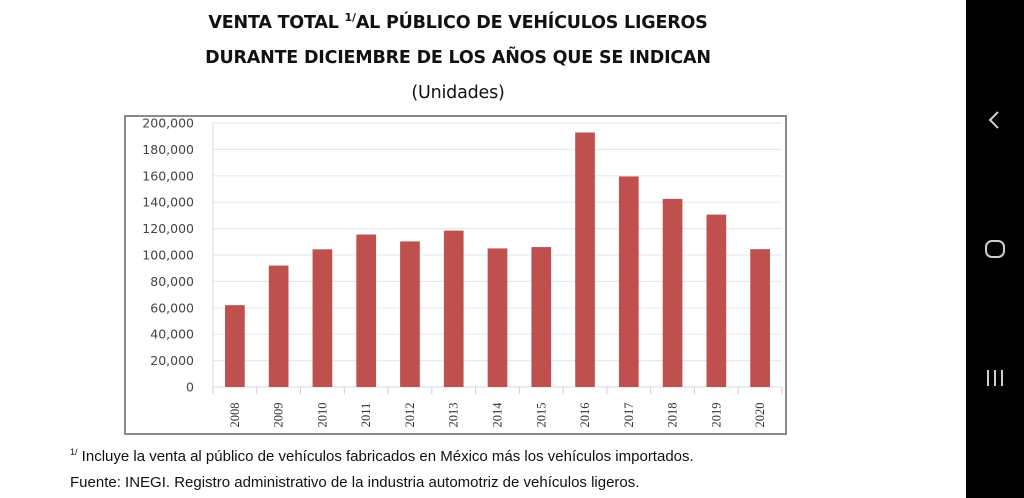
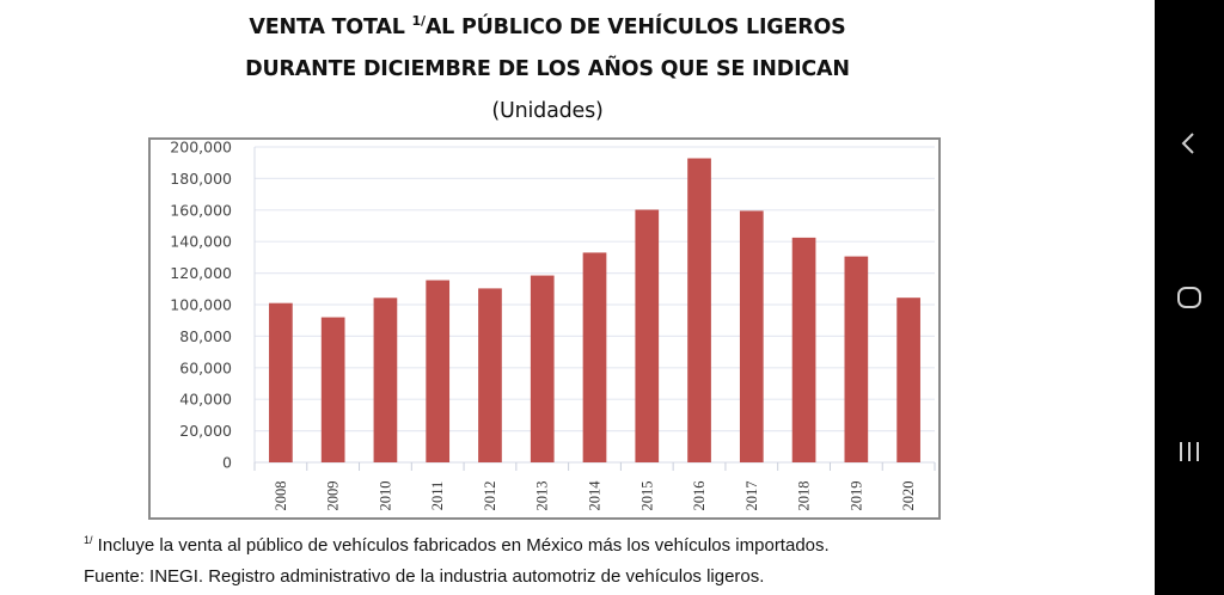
2008: 62000 -> 101000
2014: 105000 -> 133000
2015: 106000 -> 160000
